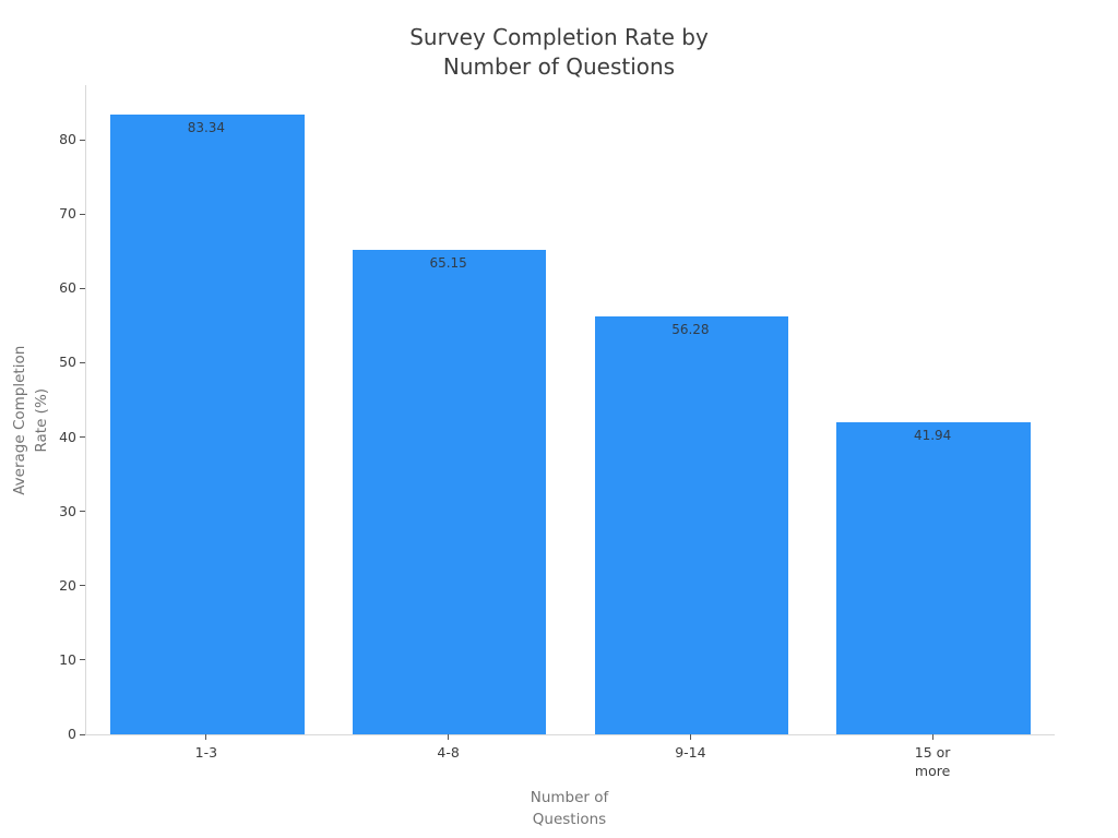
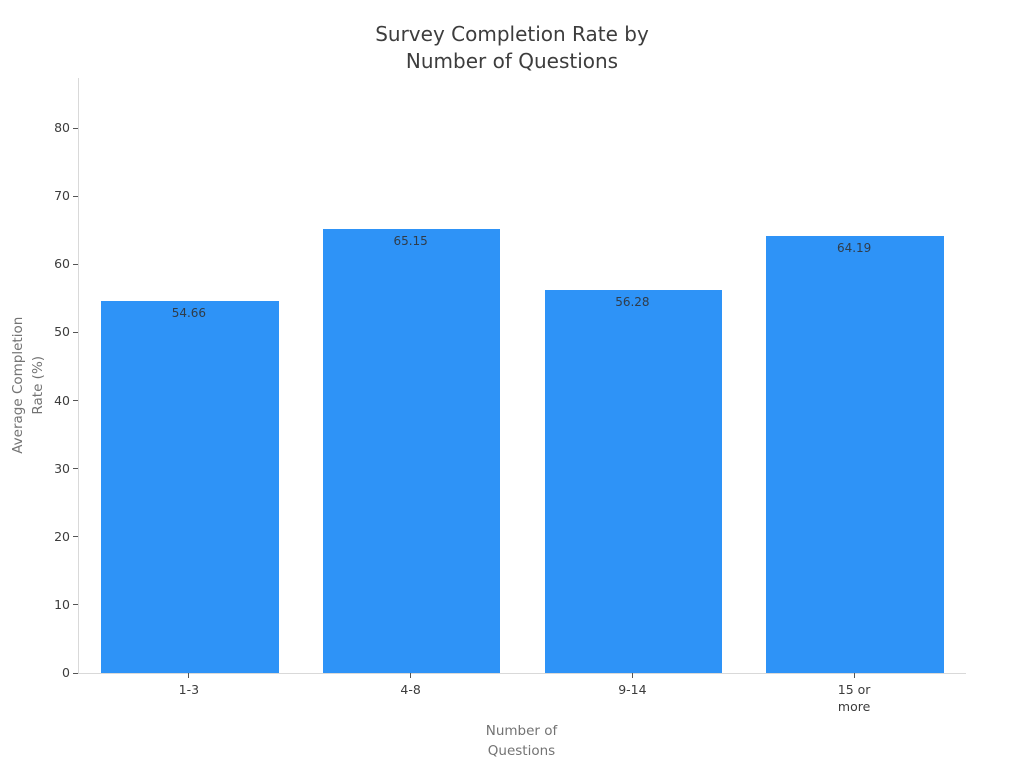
1-3: 83.34 -> 54.66
15 or more: 41.94 -> 64.19
